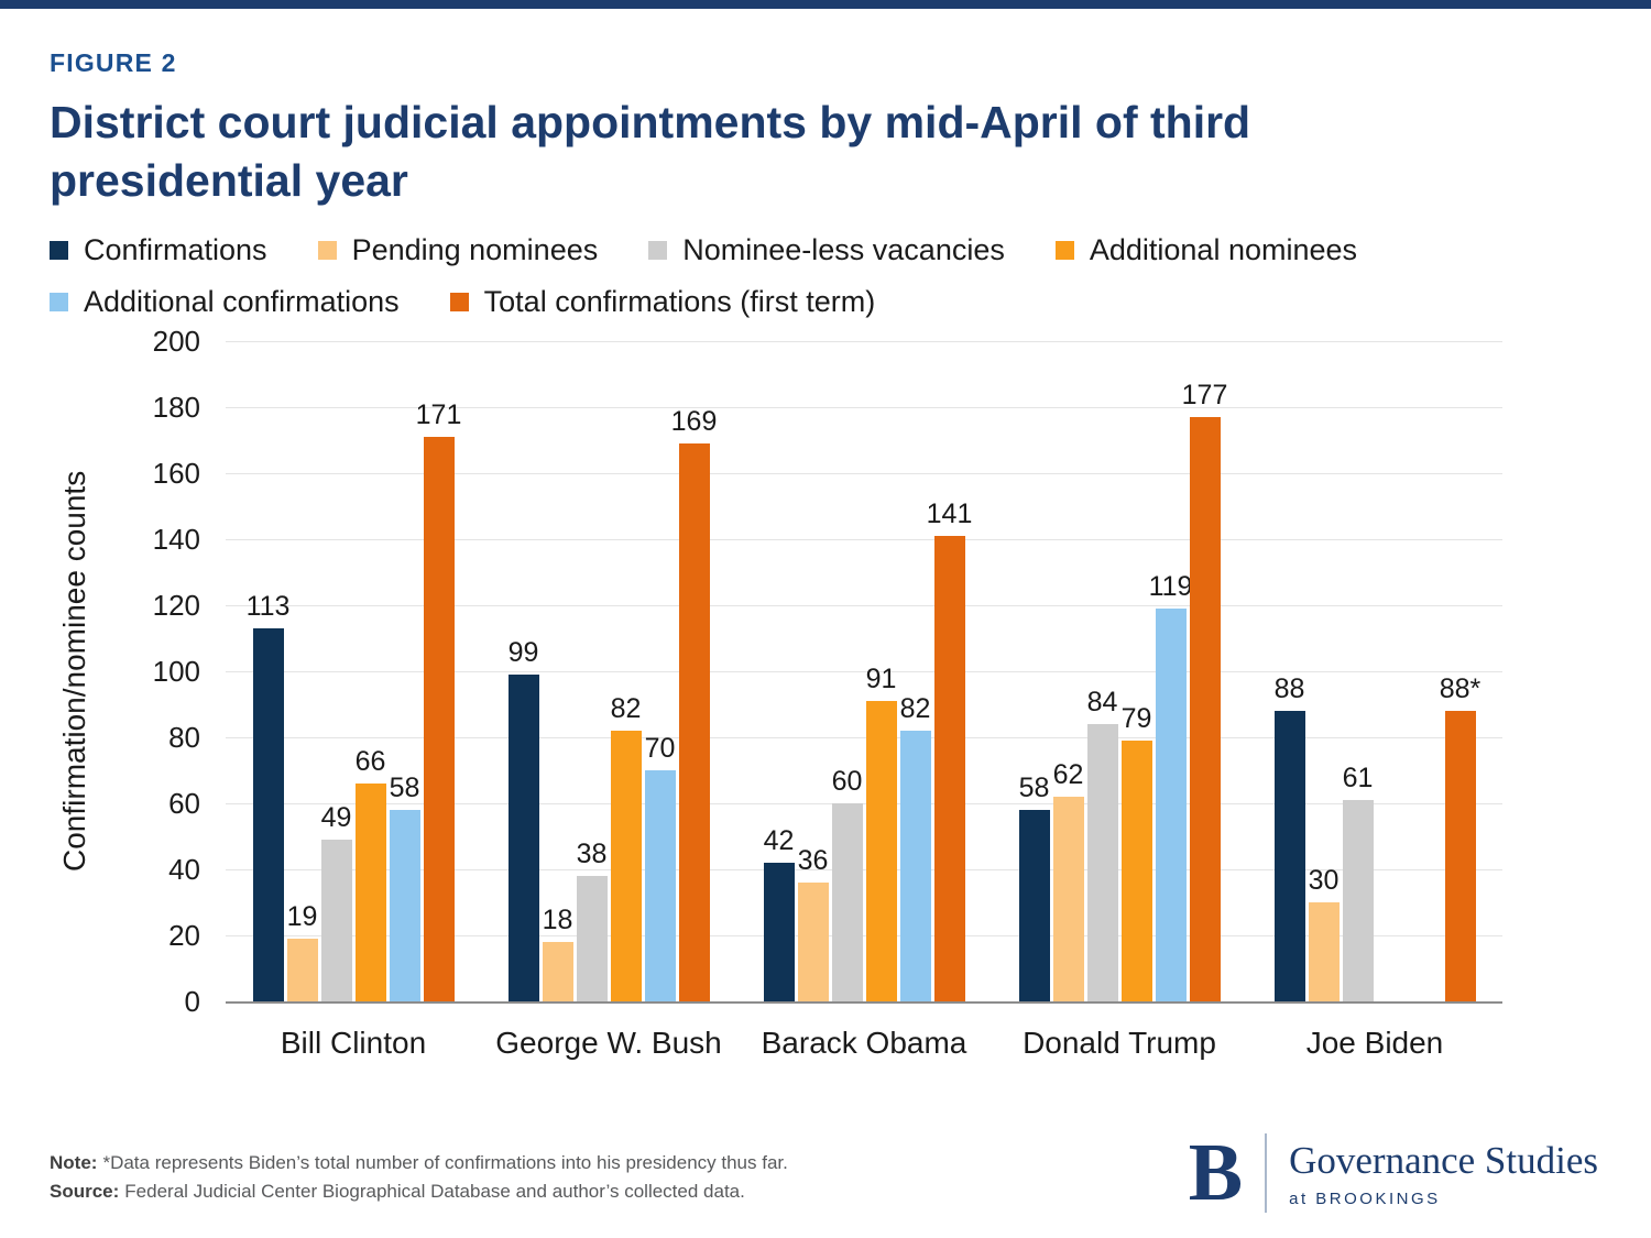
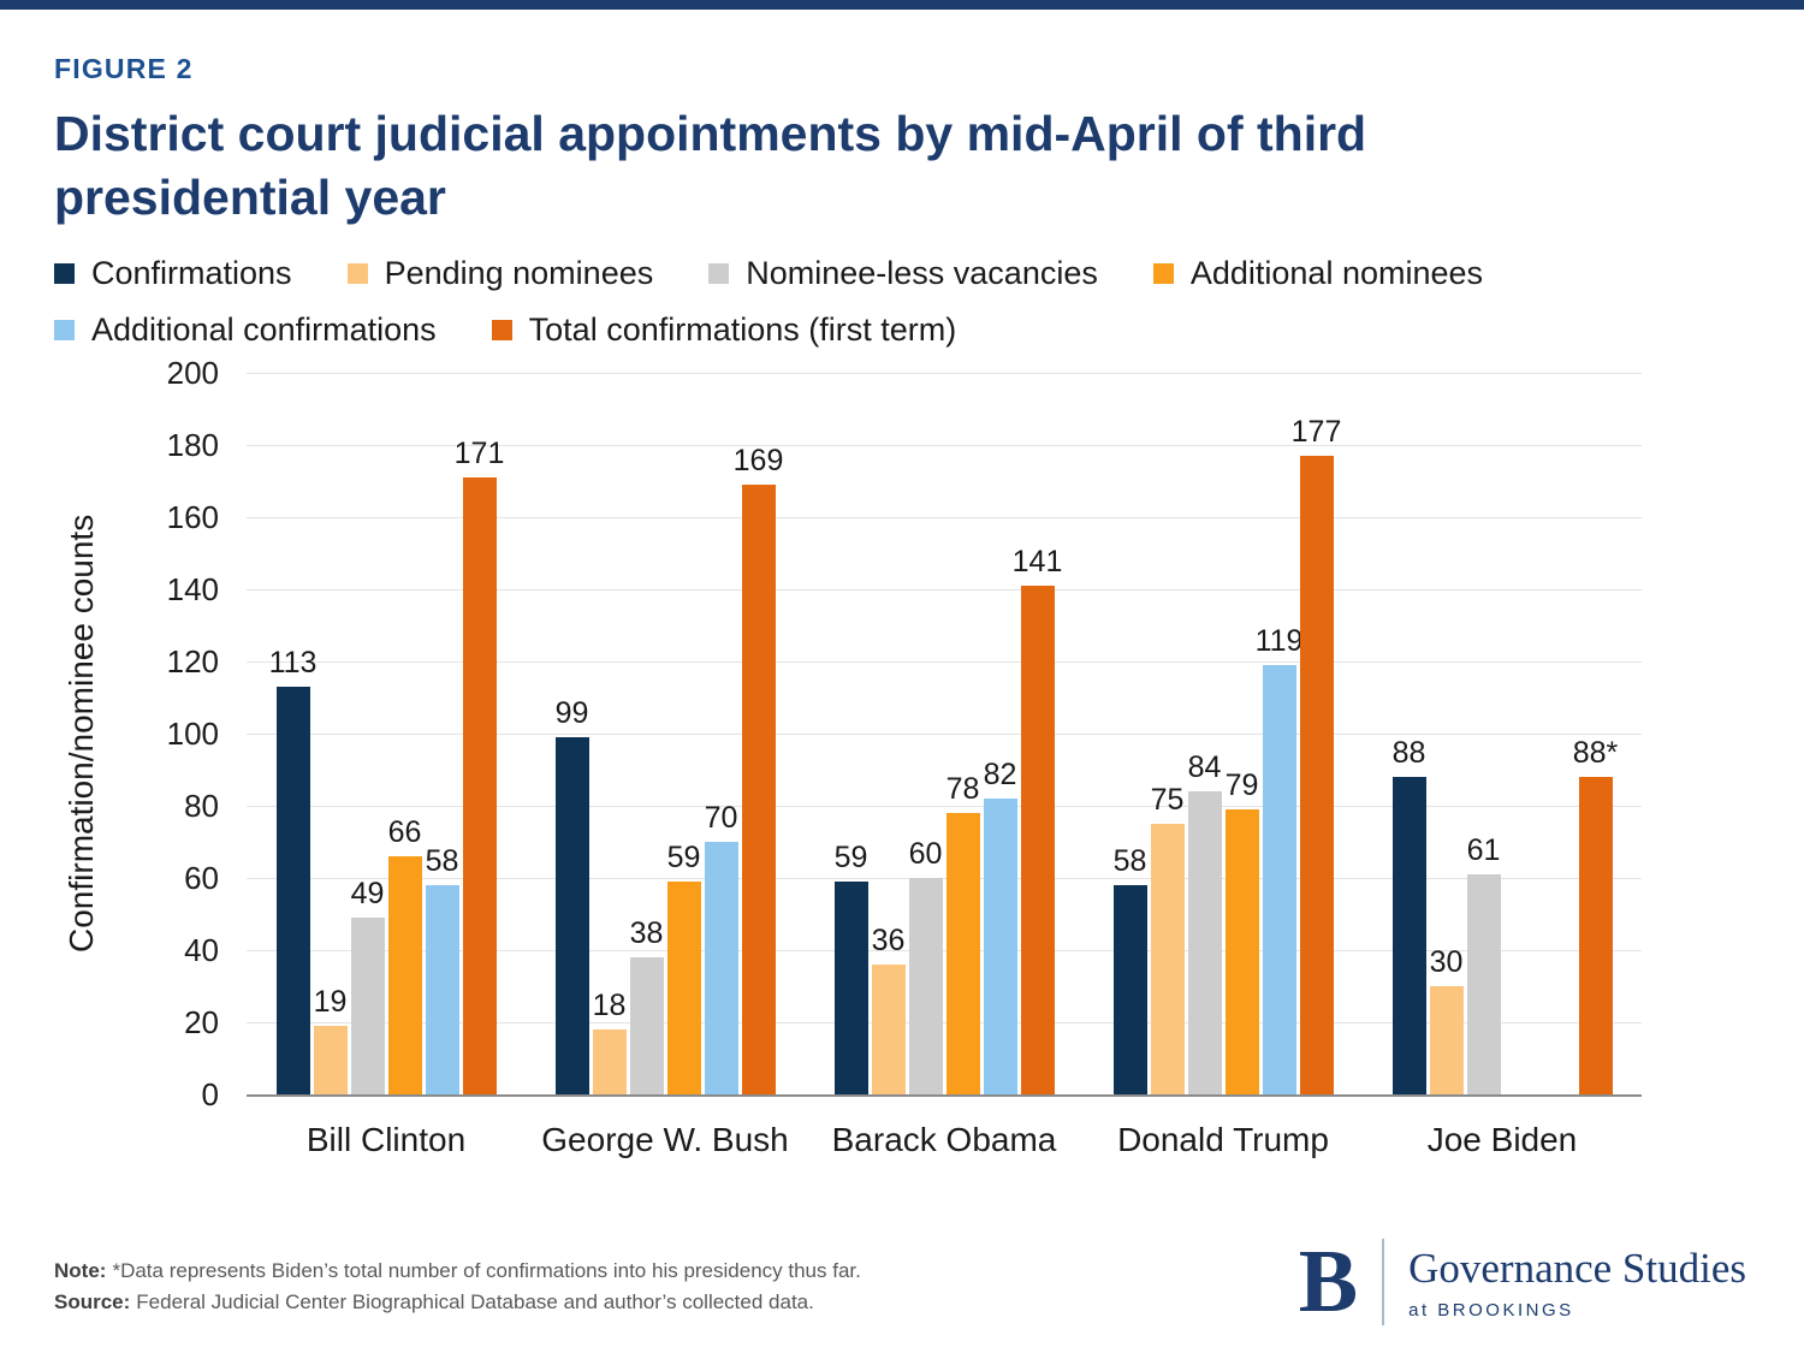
Additional nominees/George W. Bush: 82 -> 59
Confirmations/Barack Obama: 42 -> 59
Additional nominees/Barack Obama: 91 -> 78
Pending nominees/Donald Trump: 62 -> 75
